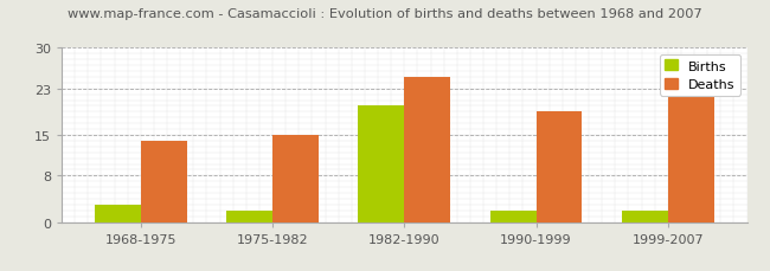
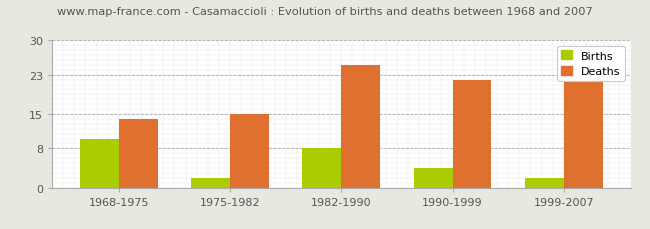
Births/1968-1975: 3 -> 10
Births/1982-1990: 20 -> 8
Births/1990-1999: 2 -> 4
Deaths/1990-1999: 19 -> 22
